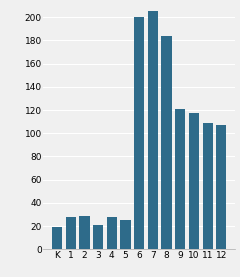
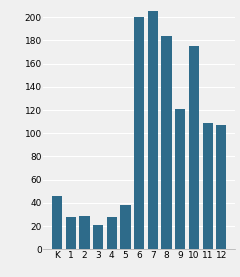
K: 19 -> 46
5: 25 -> 38
10: 117 -> 175
